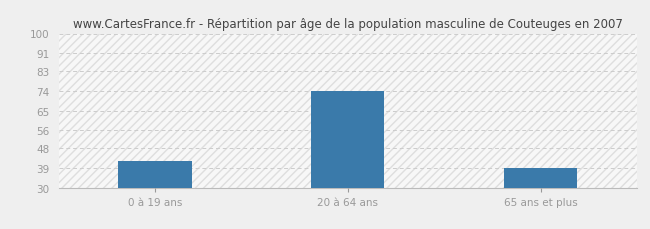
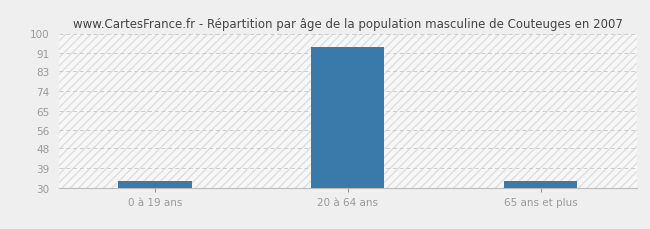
0 à 19 ans: 42 -> 33
20 à 64 ans: 74 -> 94
65 ans et plus: 39 -> 33
